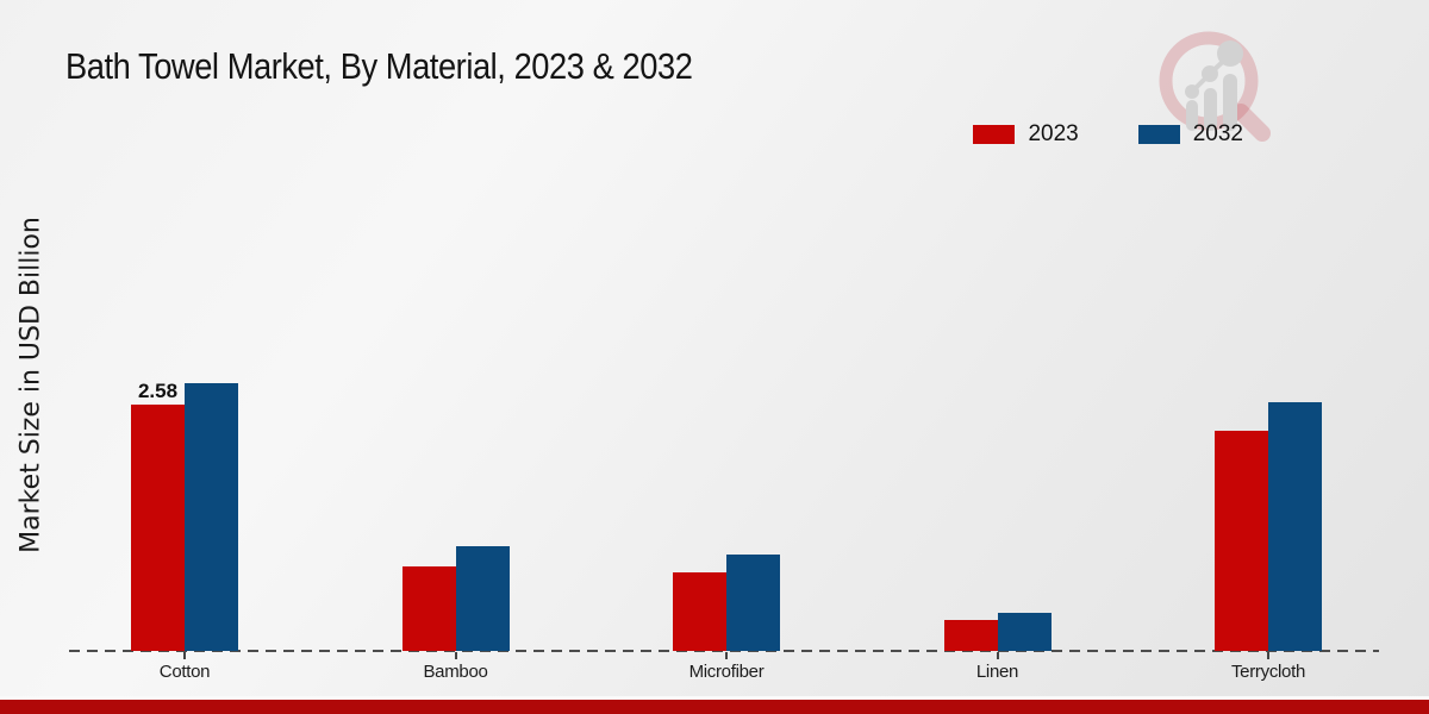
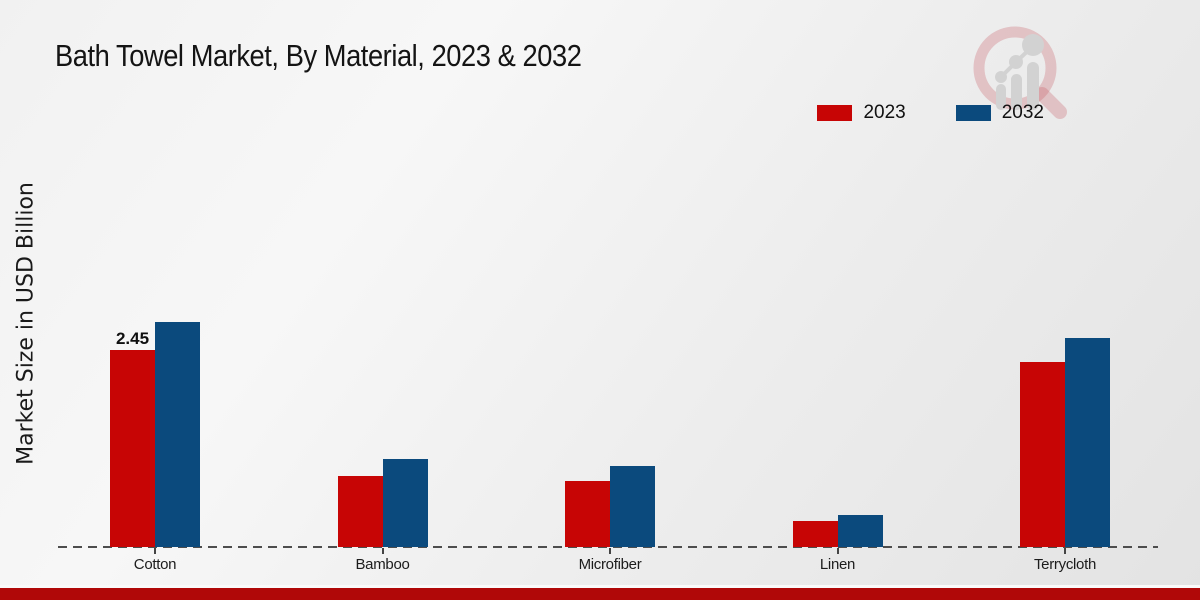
2023/Cotton: 2.58 -> 2.45
